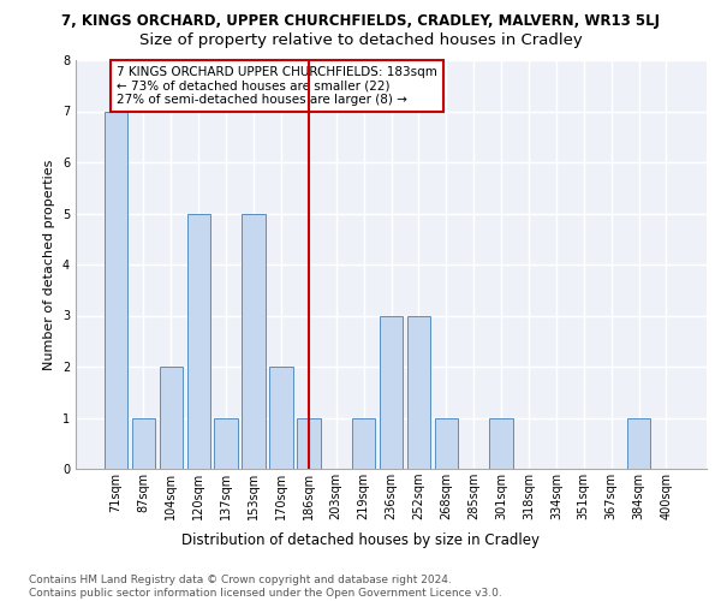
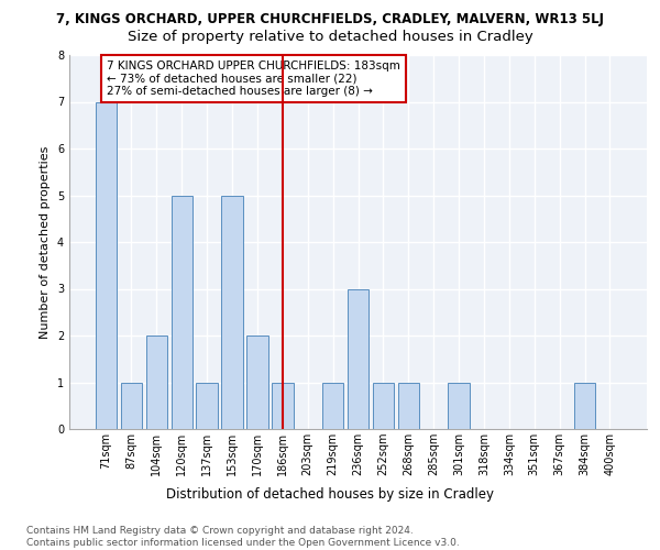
252sqm: 3 -> 1
